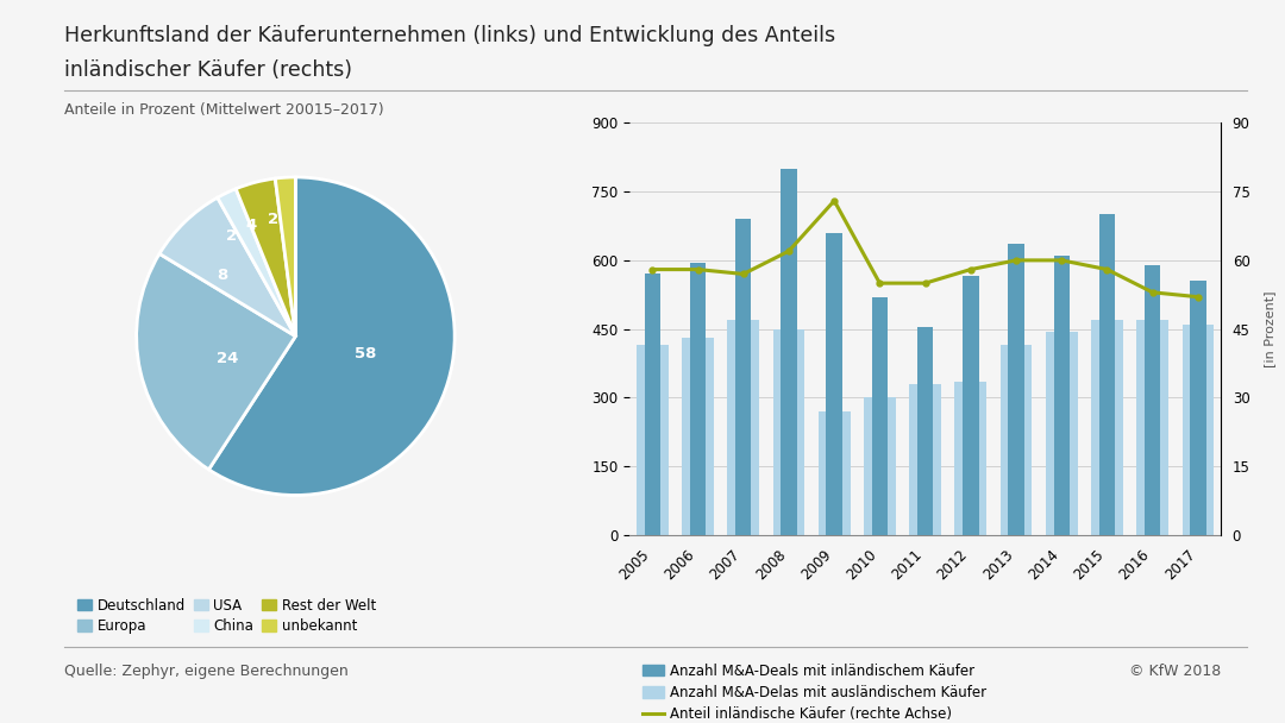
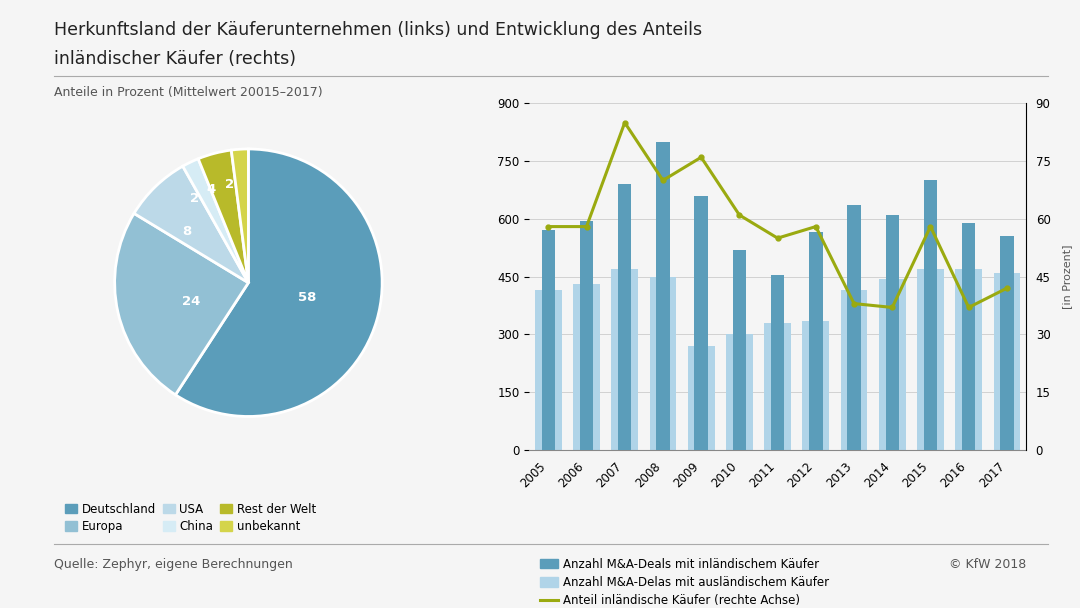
Anteil inländische Käufer (rechte Achse)/2007: 57 -> 85
Anteil inländische Käufer (rechte Achse)/2008: 62 -> 70
Anteil inländische Käufer (rechte Achse)/2009: 73 -> 76
Anteil inländische Käufer (rechte Achse)/2010: 55 -> 61
Anteil inländische Käufer (rechte Achse)/2013: 60 -> 38
Anteil inländische Käufer (rechte Achse)/2014: 60 -> 37
Anteil inländische Käufer (rechte Achse)/2016: 53 -> 37
Anteil inländische Käufer (rechte Achse)/2017: 52 -> 42
